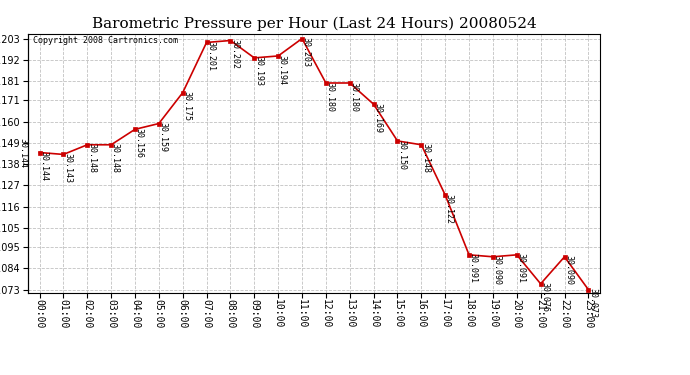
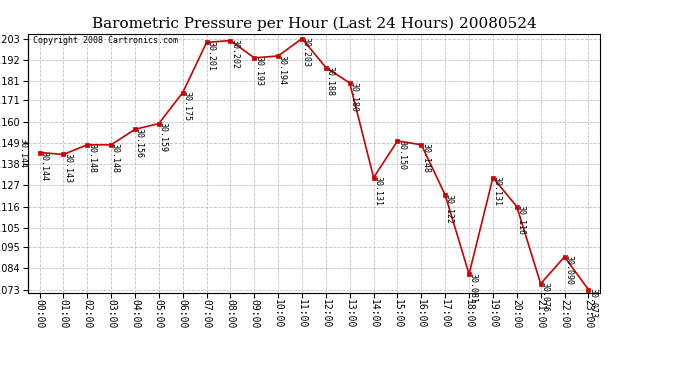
12:00: 30.180 -> 30.188
14:00: 30.169 -> 30.131
18:00: 30.091 -> 30.081
19:00: 30.090 -> 30.131
20:00: 30.091 -> 30.116
